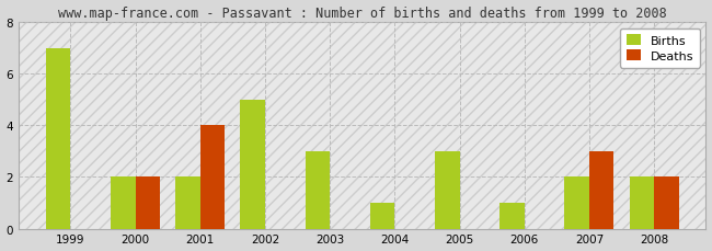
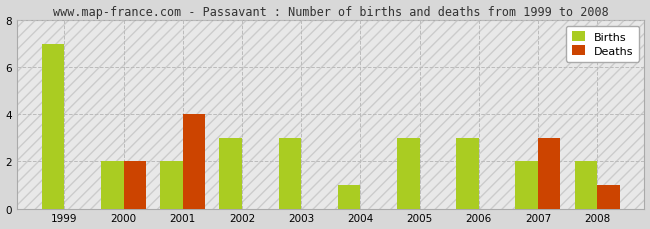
Births/2002: 5 -> 3
Births/2006: 1 -> 3
Deaths/2008: 2 -> 1
